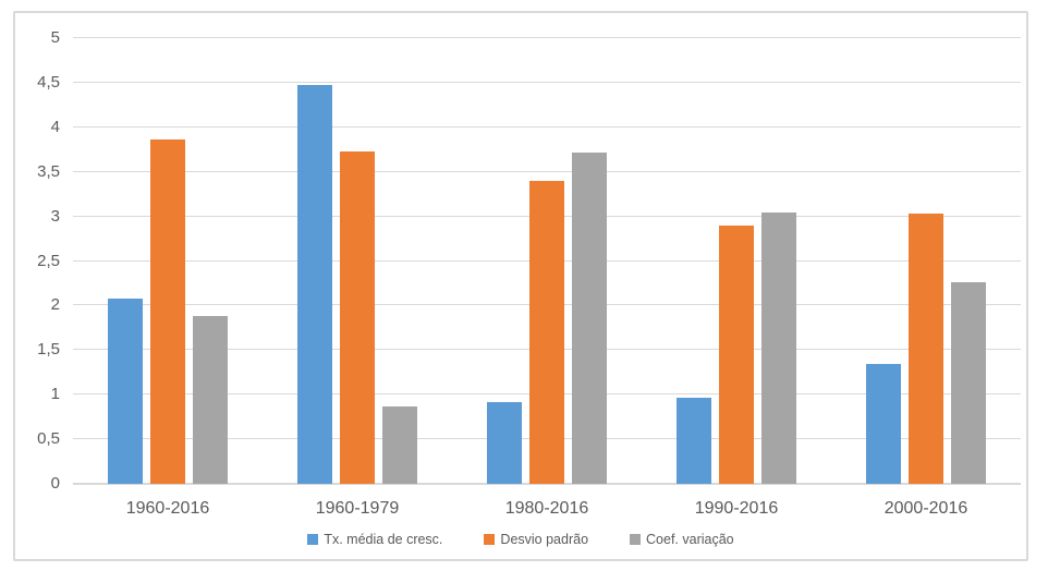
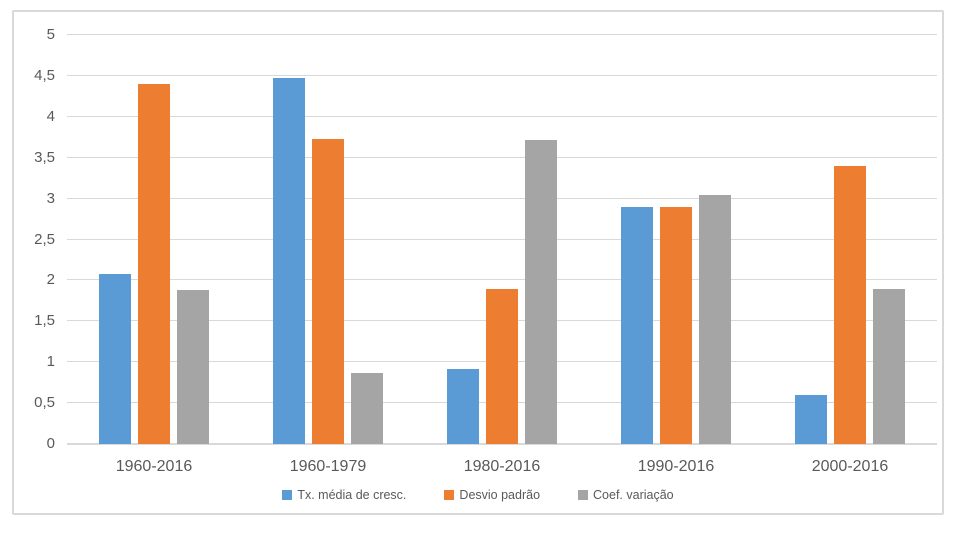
Desvio padrão/1960-2016: 3.9 -> 4.4
Desvio padrão/1980-2016: 3.4 -> 1.9
Tx. média de cresc./1990-2016: 1.0 -> 2.9
Tx. média de cresc./2000-2016: 1.4 -> 0.6
Desvio padrão/2000-2016: 3.0 -> 3.4
Coef. variação/2000-2016: 2.3 -> 1.9
